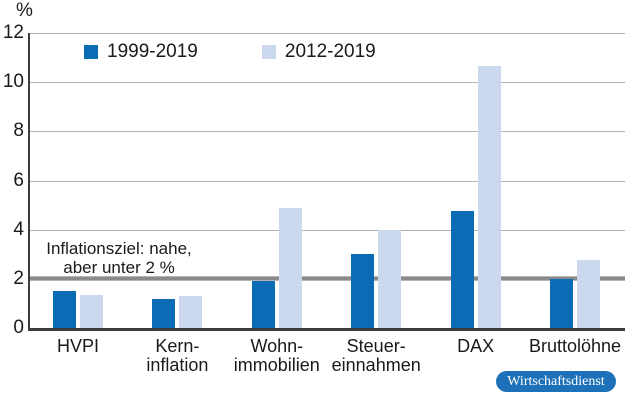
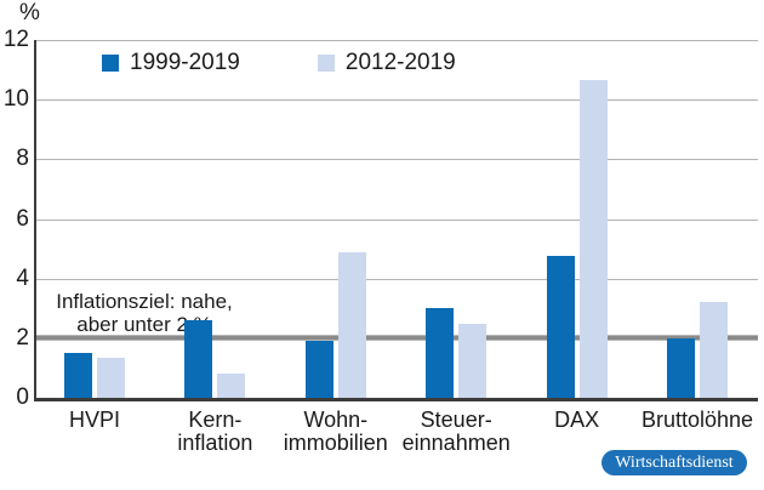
1999-2019/Kern-inflation: 1.2 -> 2.6
2012-2019/Kern-inflation: 1.3 -> 0.8
2012-2019/Steuer-einnahmen: 4.0 -> 2.5
2012-2019/Bruttolöhne: 2.8 -> 3.2
